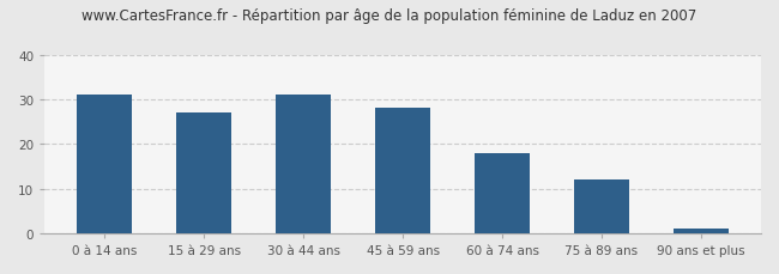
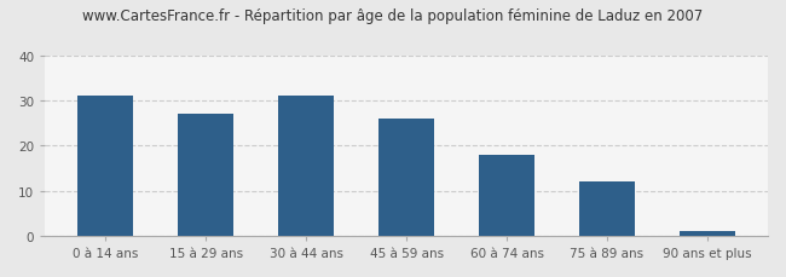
45 à 59 ans: 28 -> 26
